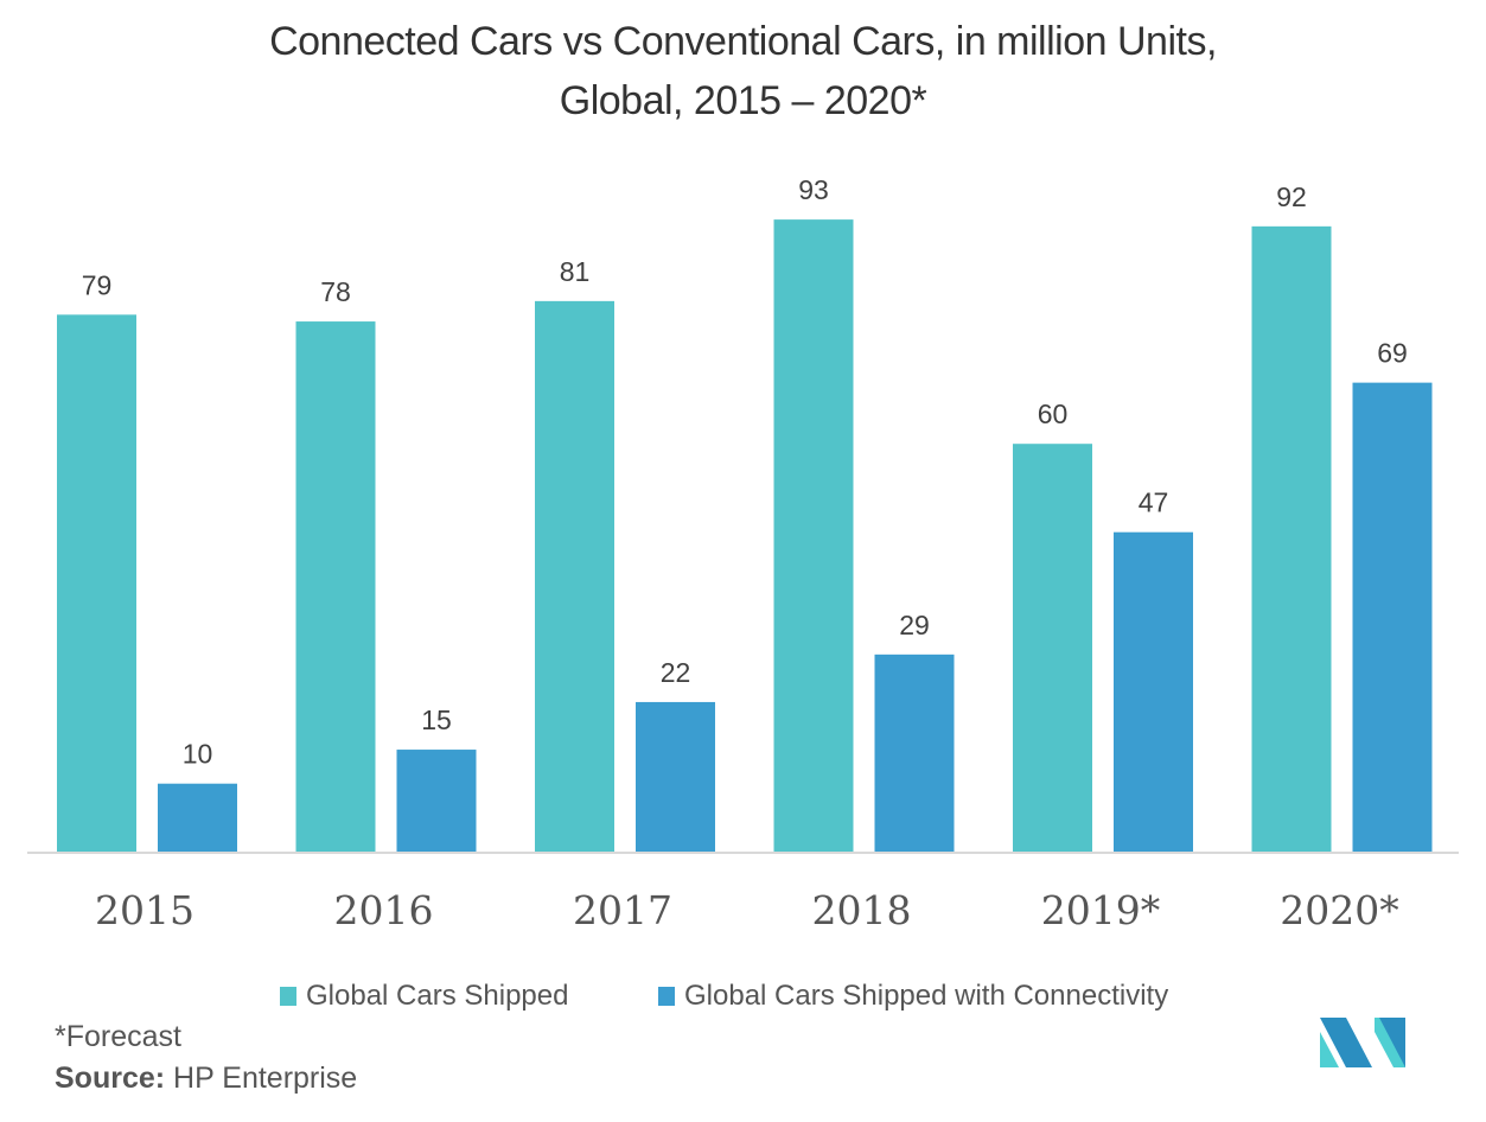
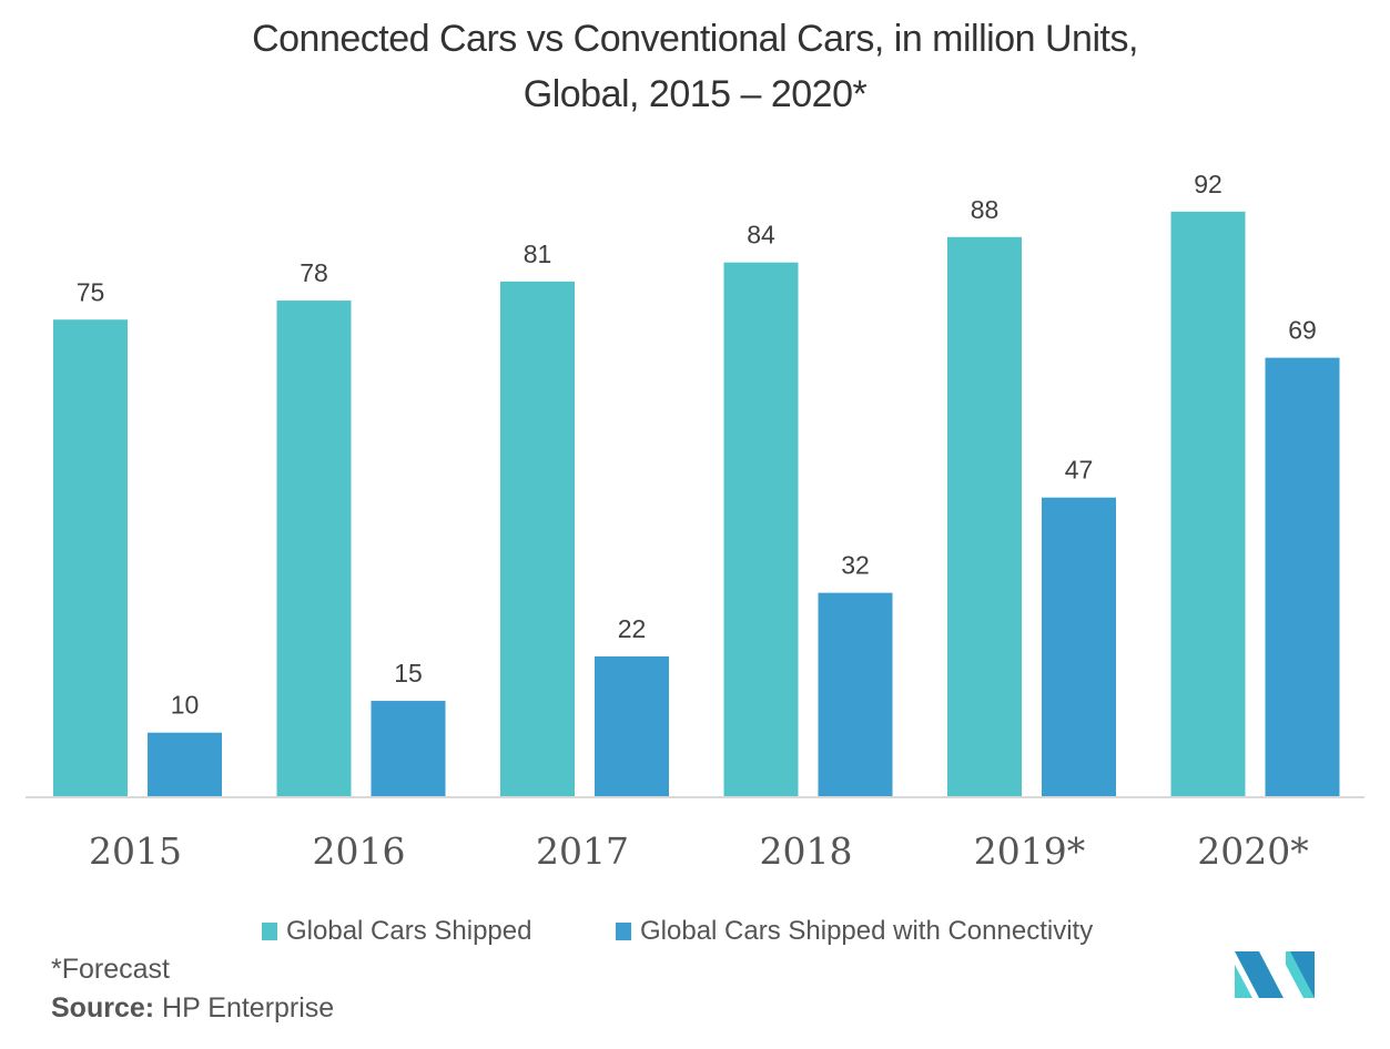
Global Cars Shipped/2015: 79 -> 75
Global Cars Shipped/2018: 93 -> 84
Global Cars Shipped with Connectivity/2018: 29 -> 32
Global Cars Shipped/2019*: 60 -> 88
